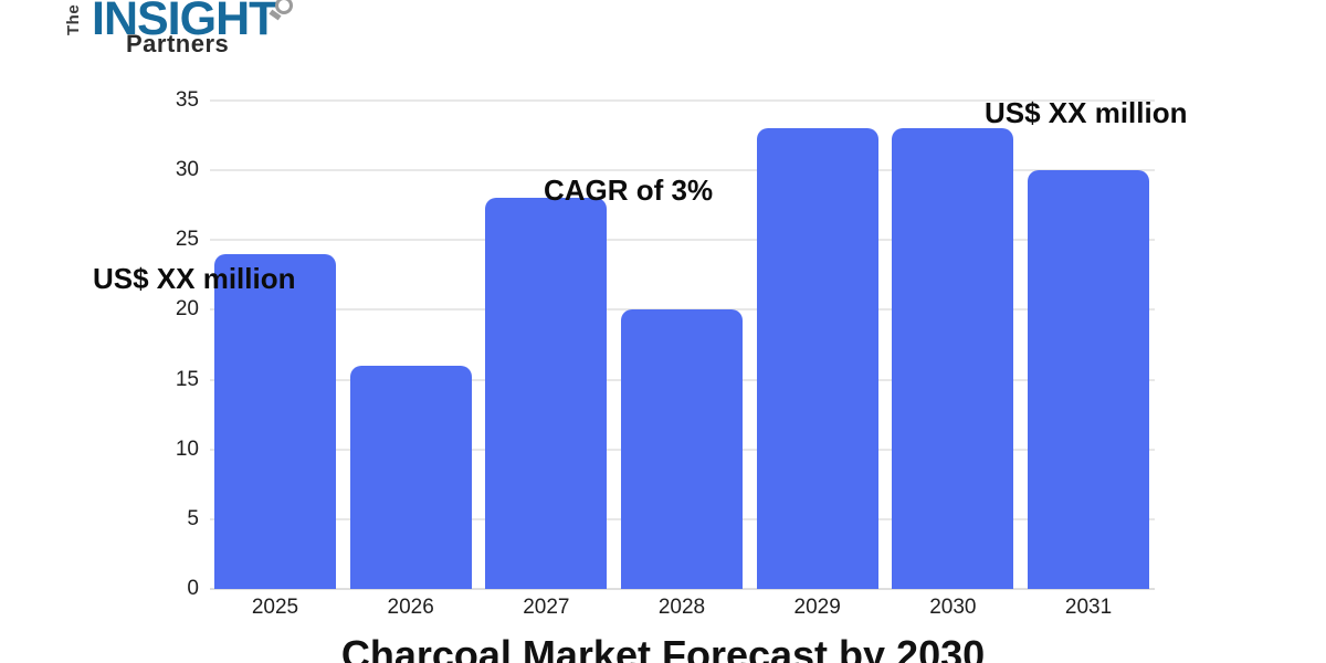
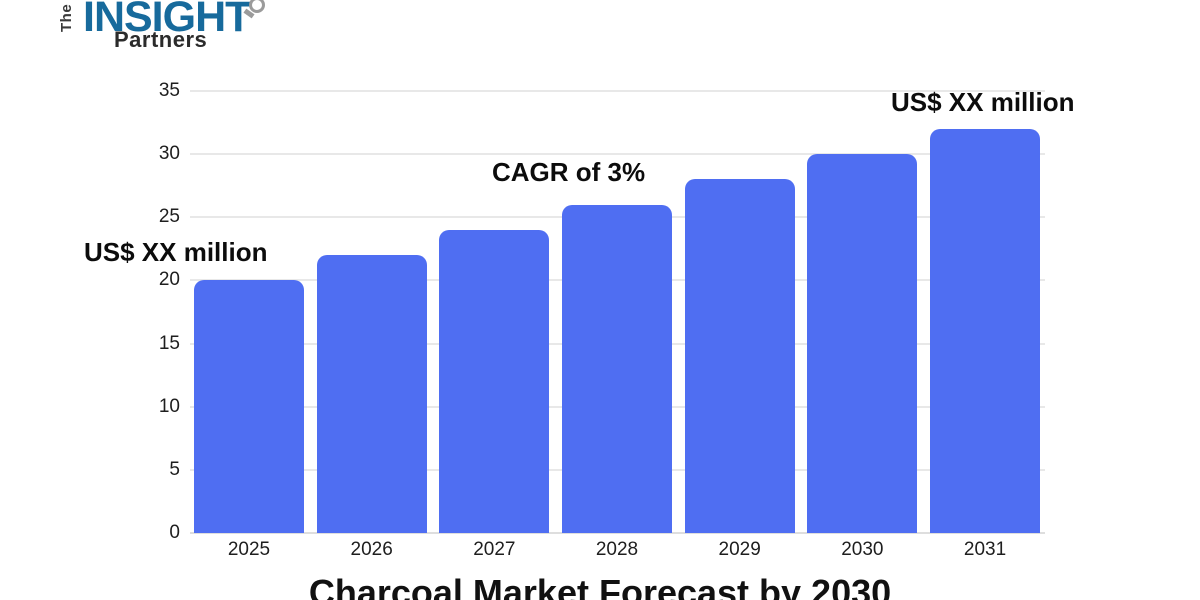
2025: 24 -> 20
2026: 16 -> 22
2027: 28 -> 24
2028: 20 -> 26
2029: 33 -> 28
2030: 33 -> 30
2031: 30 -> 32
